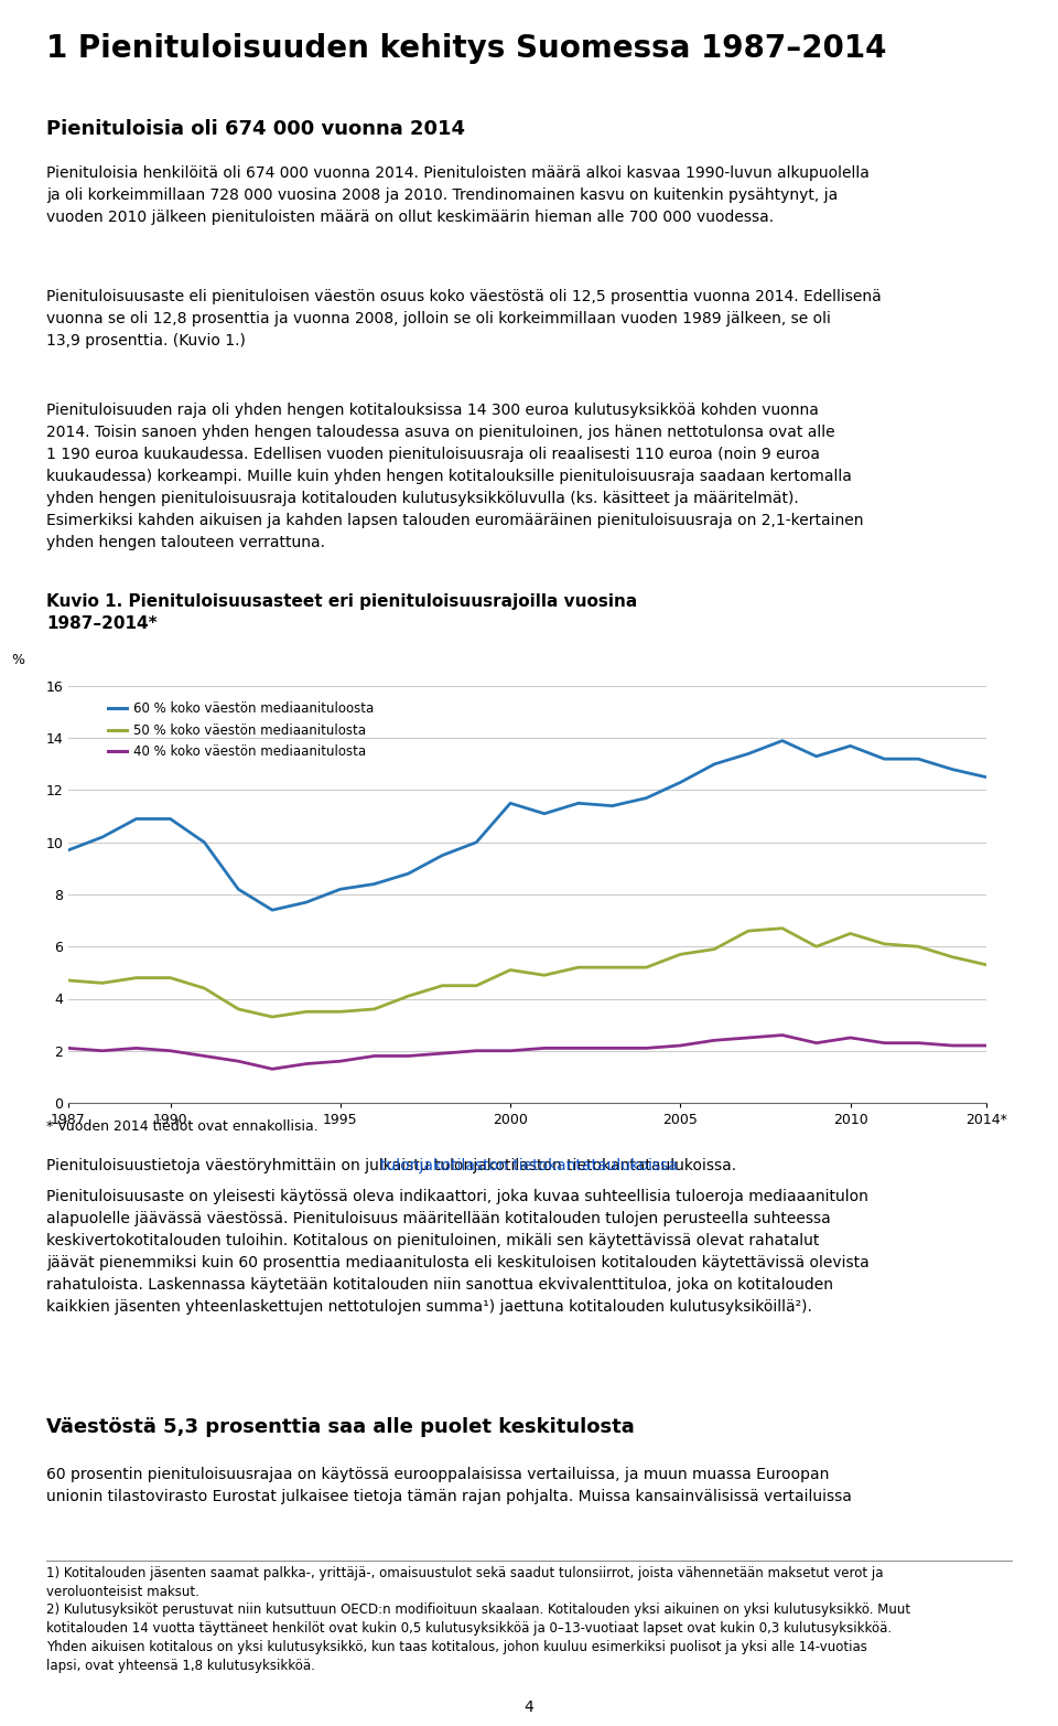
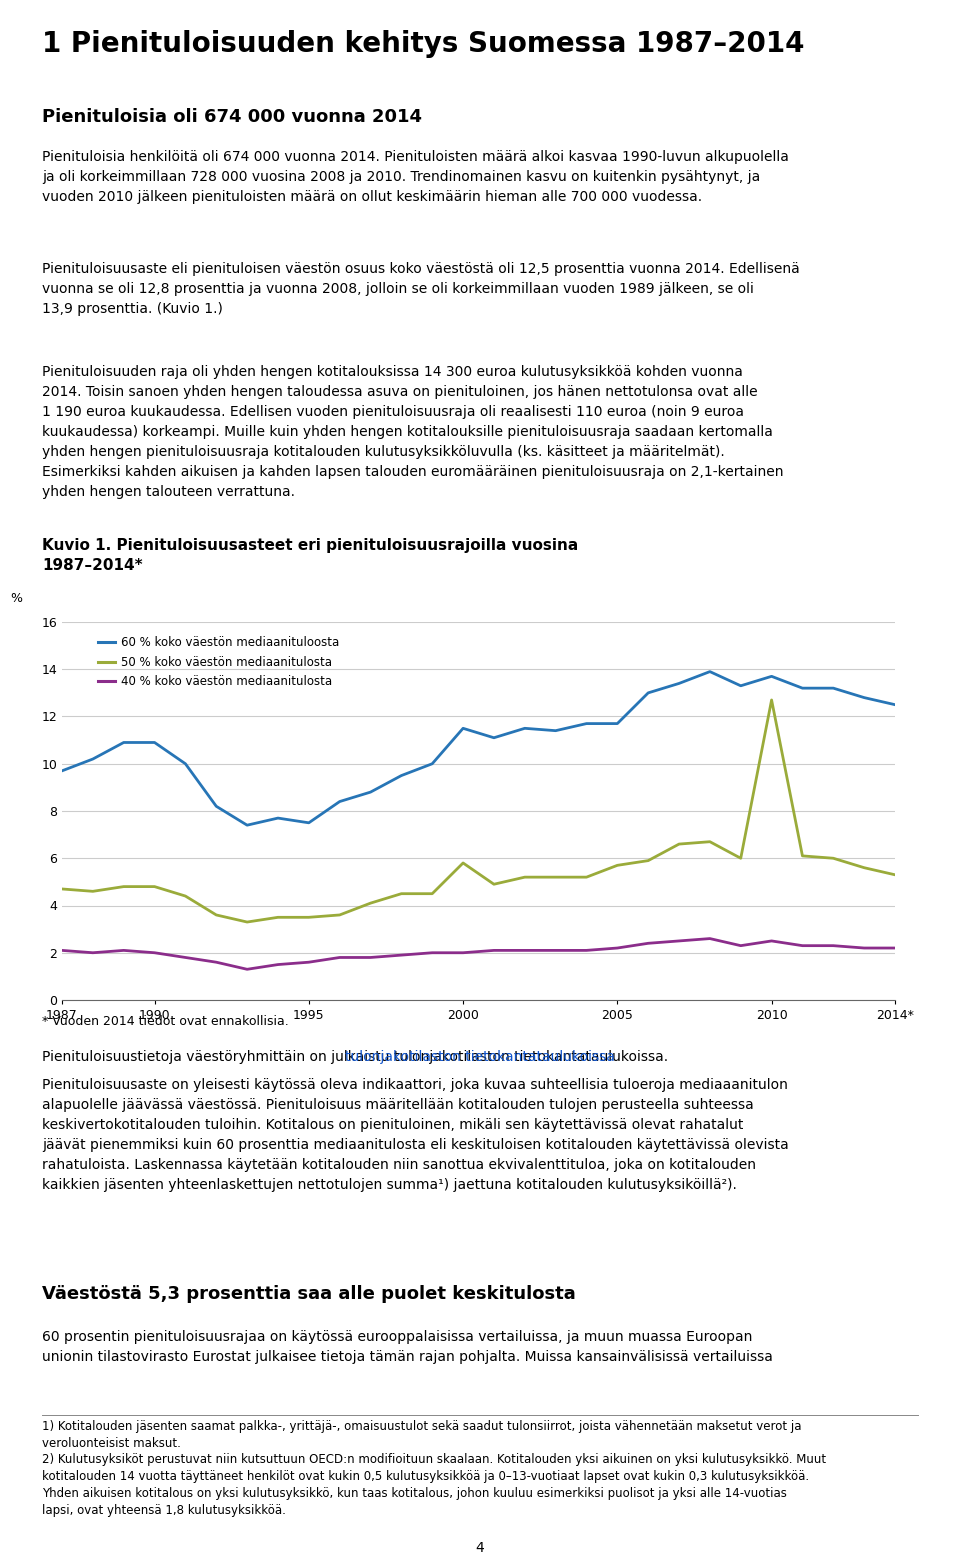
60 % koko väestön mediaanituloosta/1995: 8.2 -> 7.5
50 % koko väestön mediaanitulosta/2000: 5.1 -> 5.8
60 % koko väestön mediaanituloosta/2005: 12.3 -> 11.7
50 % koko väestön mediaanitulosta/2010: 6.5 -> 12.7
